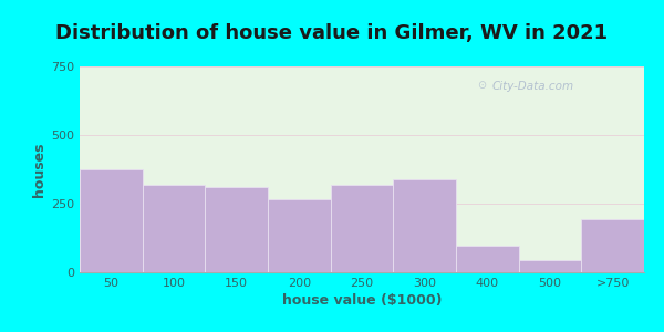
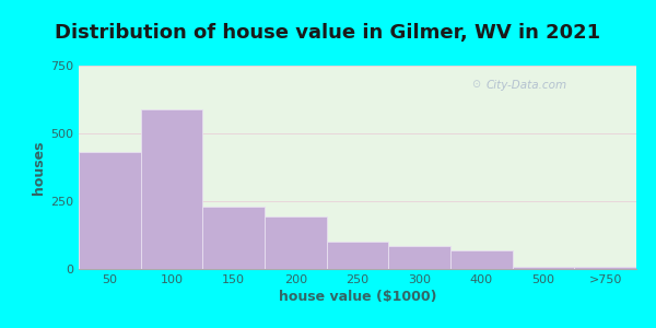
50: 375 -> 430
100: 320 -> 590
150: 310 -> 230
200: 265 -> 195
250: 320 -> 100
300: 340 -> 85
400: 95 -> 70
500: 45 -> 8
>750: 195 -> 8
